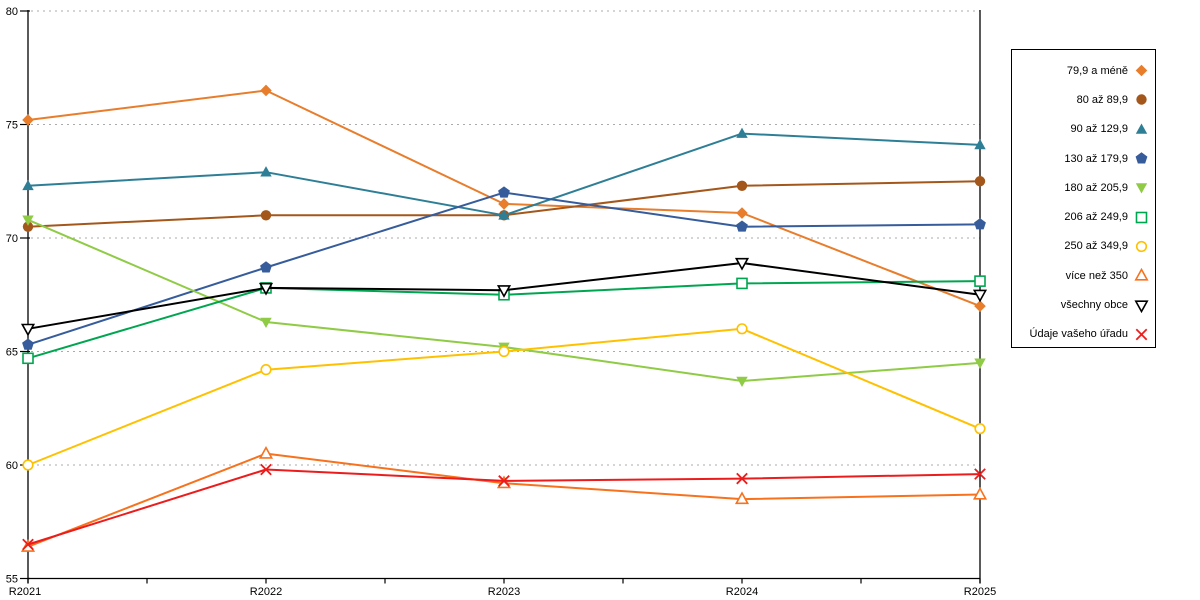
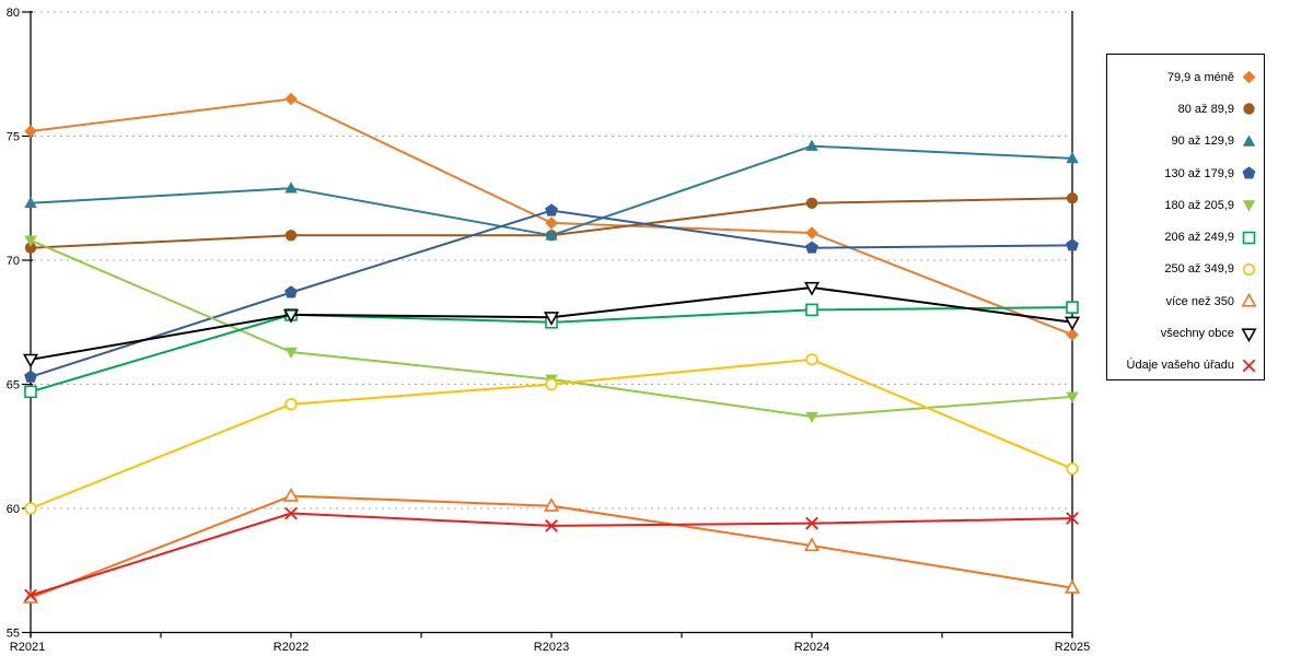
více než 350/R2023: 59.2 -> 60.1
více než 350/R2025: 58.7 -> 56.8
